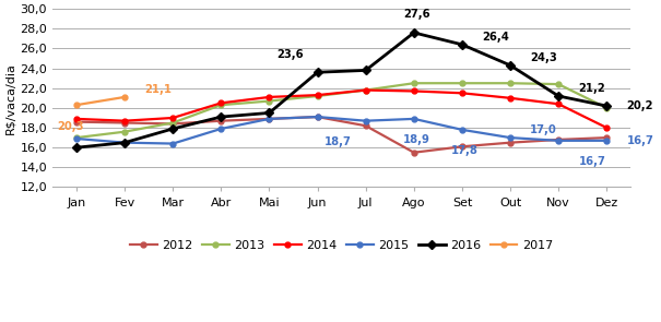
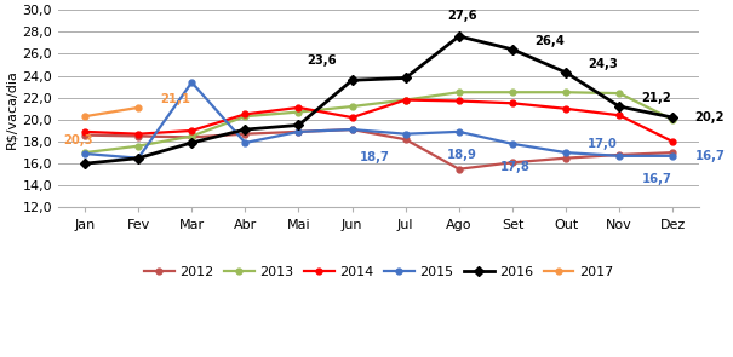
2015/Mar: 16,4 -> 23,4
2014/Jun: 21,3 -> 20,2
